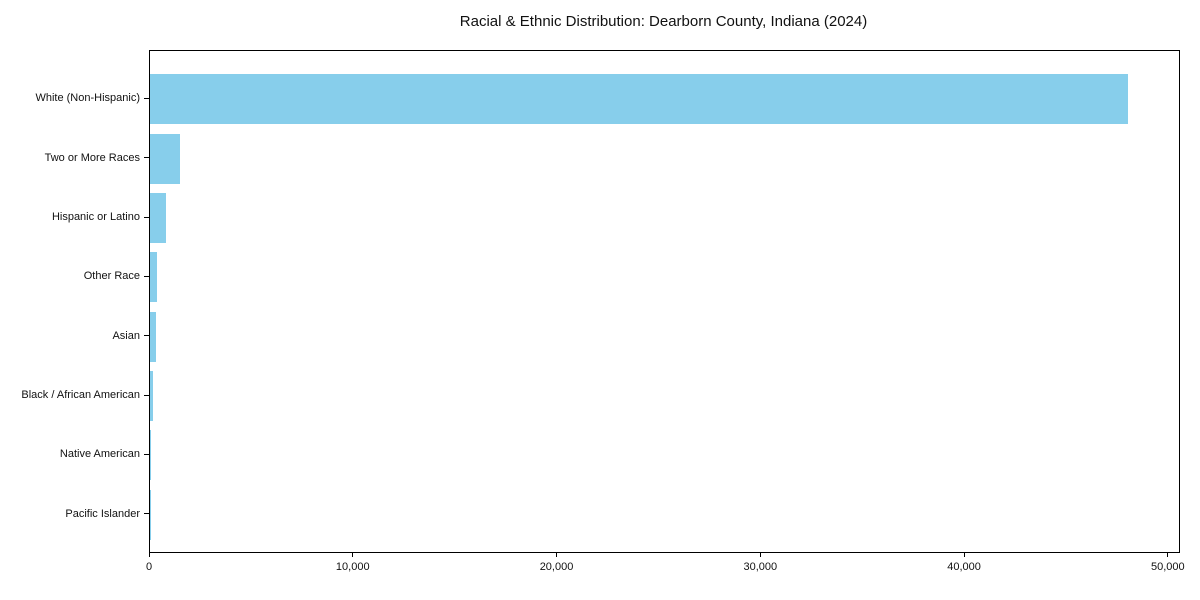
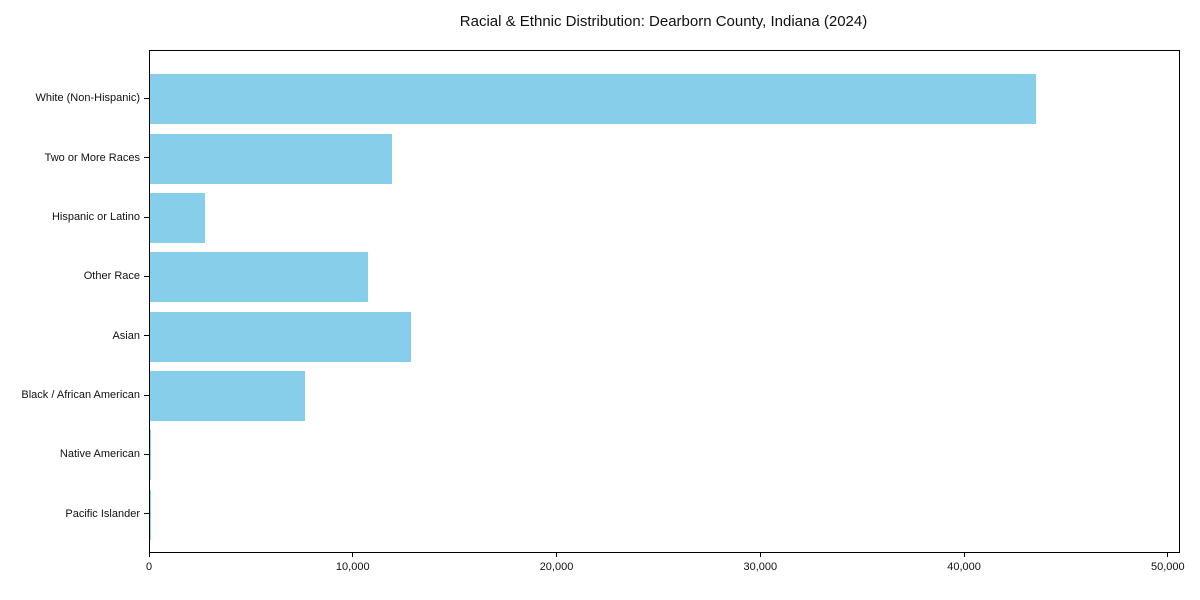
White (Non-Hispanic): 48000 -> 43500
Two or More Races: 1400 -> 11900
Hispanic or Latino: 800 -> 2700
Other Race: 300 -> 10700
Asian: 300 -> 12800
Black / African American: 100 -> 7600
